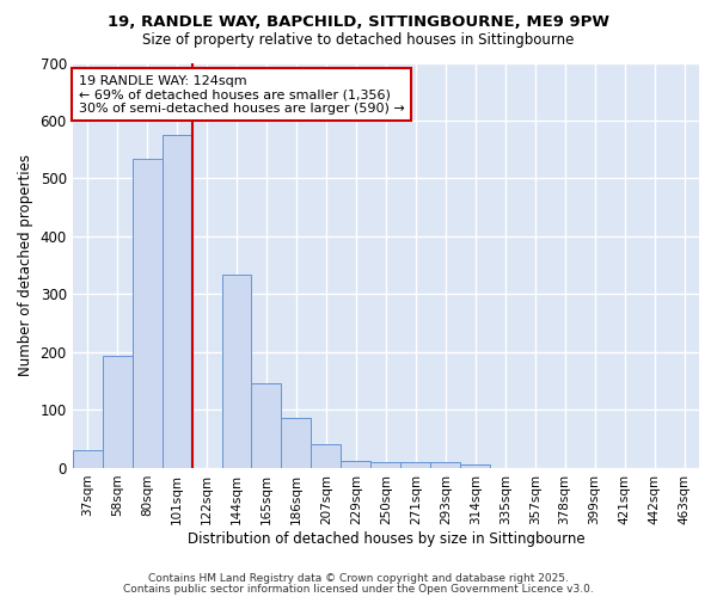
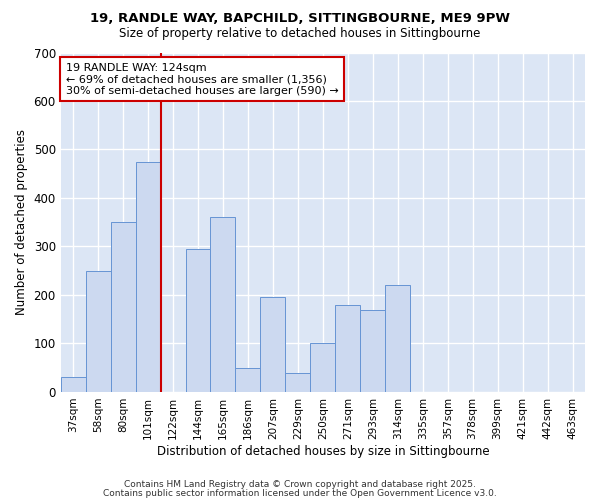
58sqm: 193 -> 250
80sqm: 535 -> 350
101sqm: 575 -> 475
144sqm: 335 -> 295
165sqm: 147 -> 360
186sqm: 87 -> 50
207sqm: 42 -> 195
229sqm: 12 -> 40
250sqm: 10 -> 100
271sqm: 10 -> 180
293sqm: 10 -> 170
314sqm: 6 -> 220
